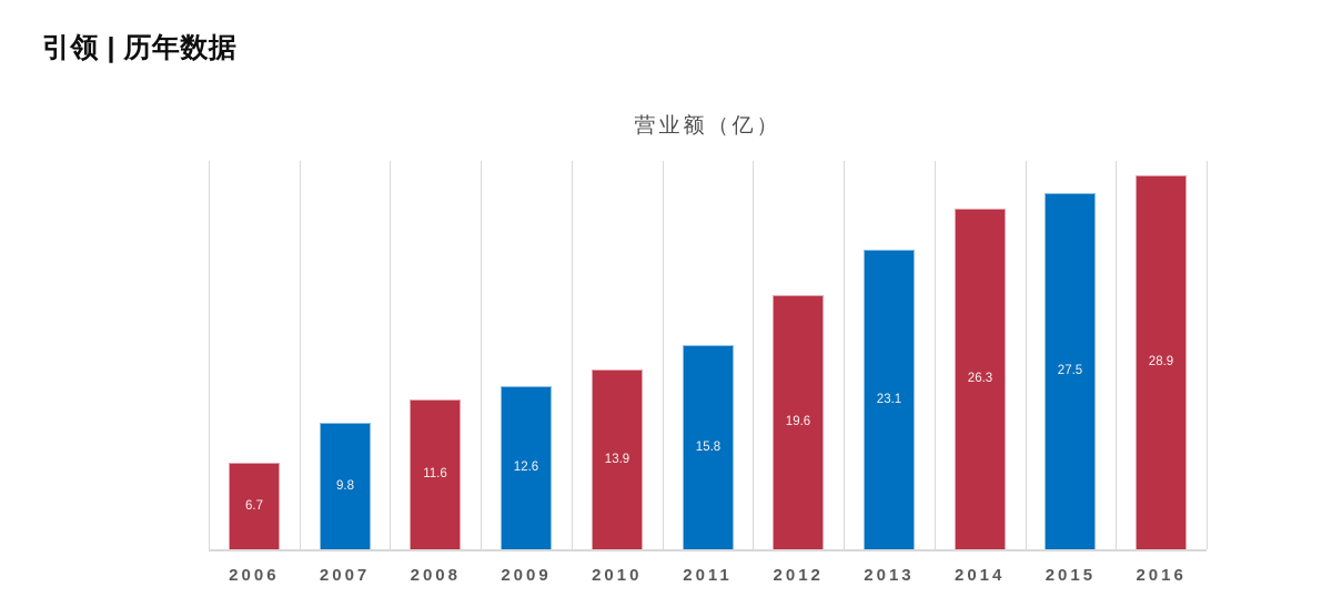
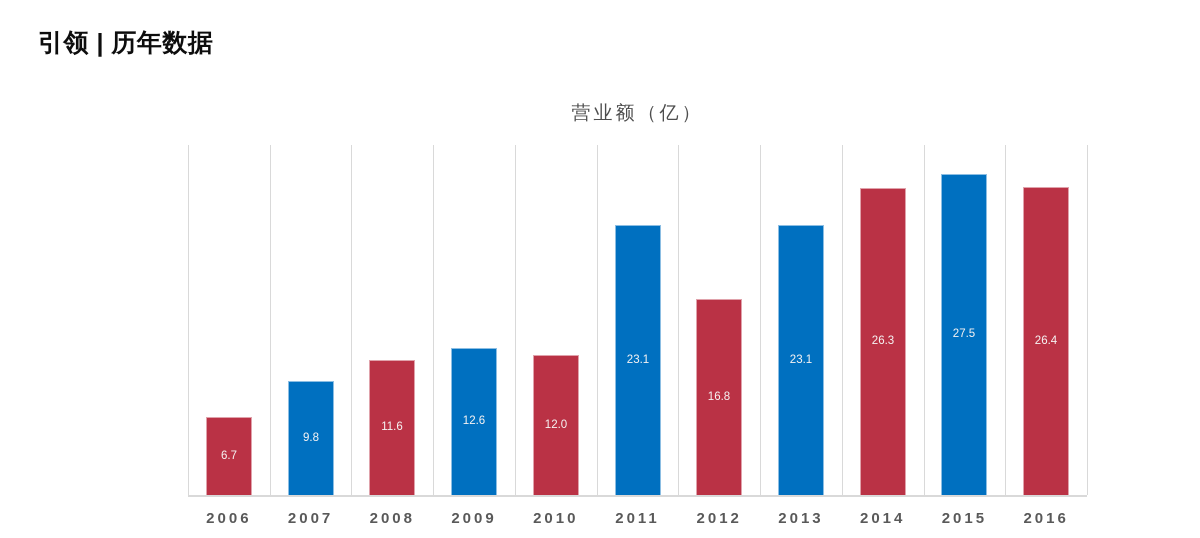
2010: 13.9 -> 12.0
2011: 15.8 -> 23.1
2012: 19.6 -> 16.8
2016: 28.9 -> 26.4
